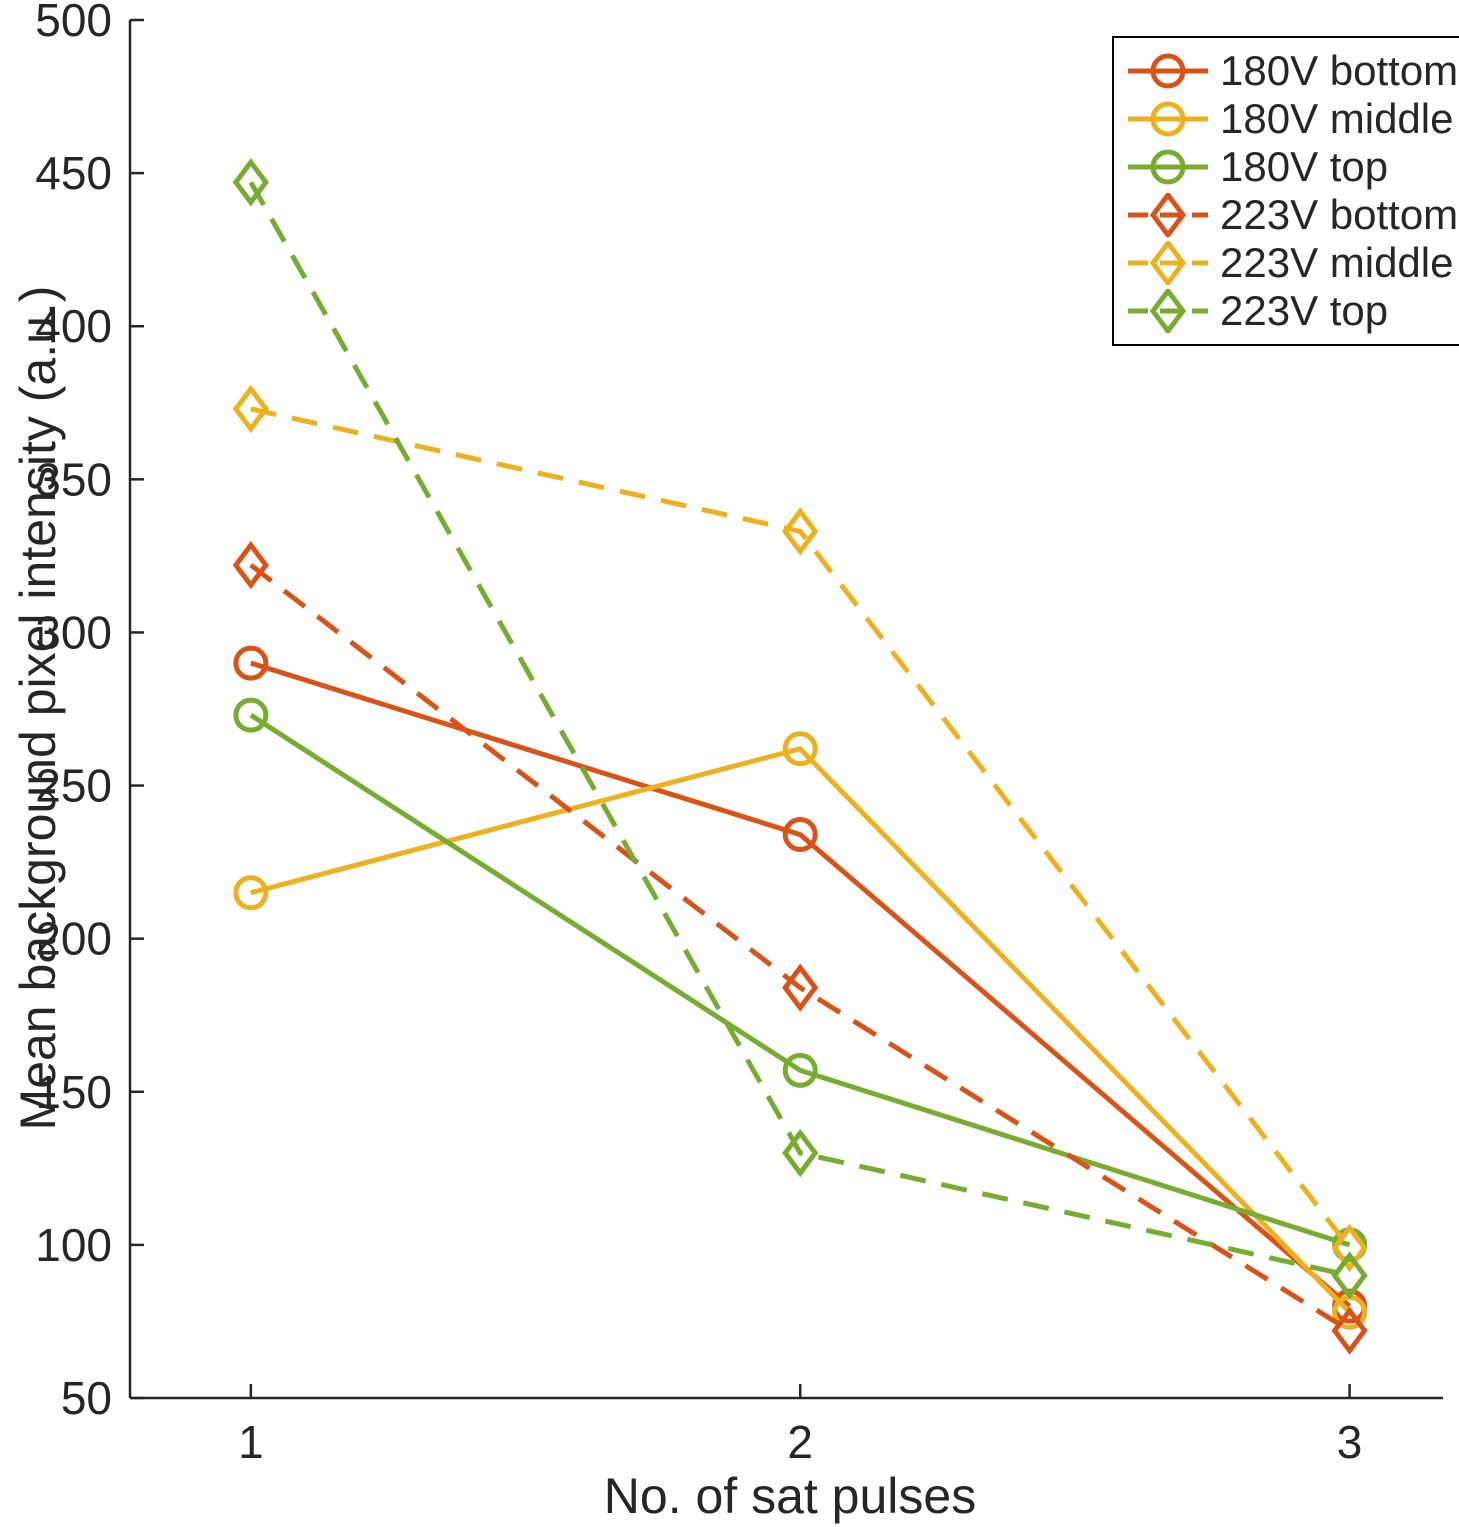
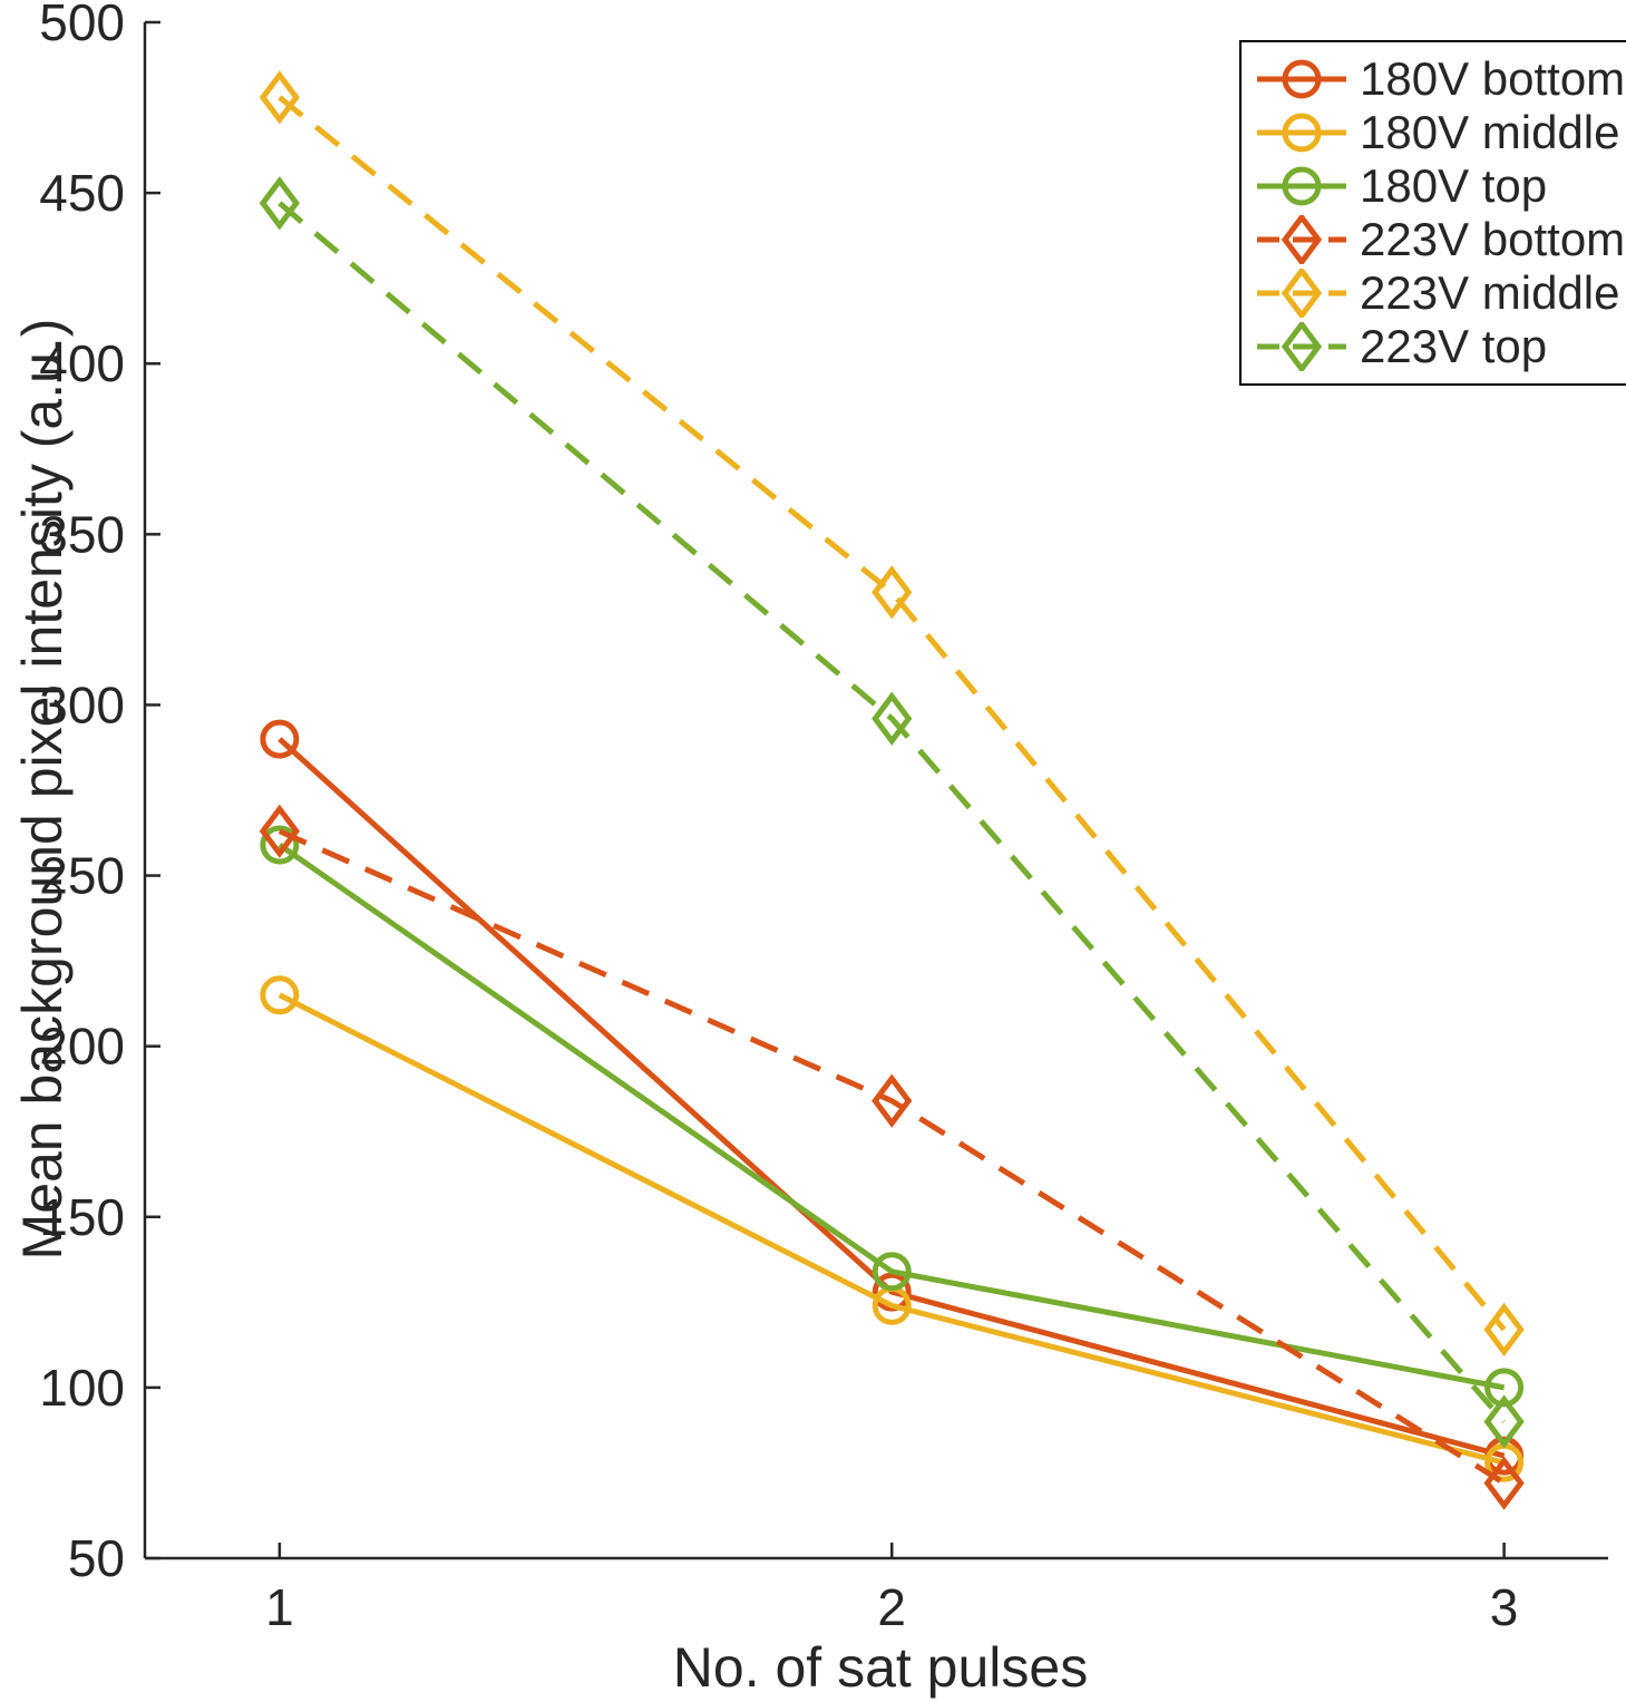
180V top/1: 273 -> 259
223V bottom/1: 322 -> 263
223V middle/1: 373 -> 478
180V bottom/2: 234 -> 128
180V middle/2: 262 -> 124
180V top/2: 157 -> 134
223V top/2: 130 -> 296
223V middle/3: 99 -> 117
